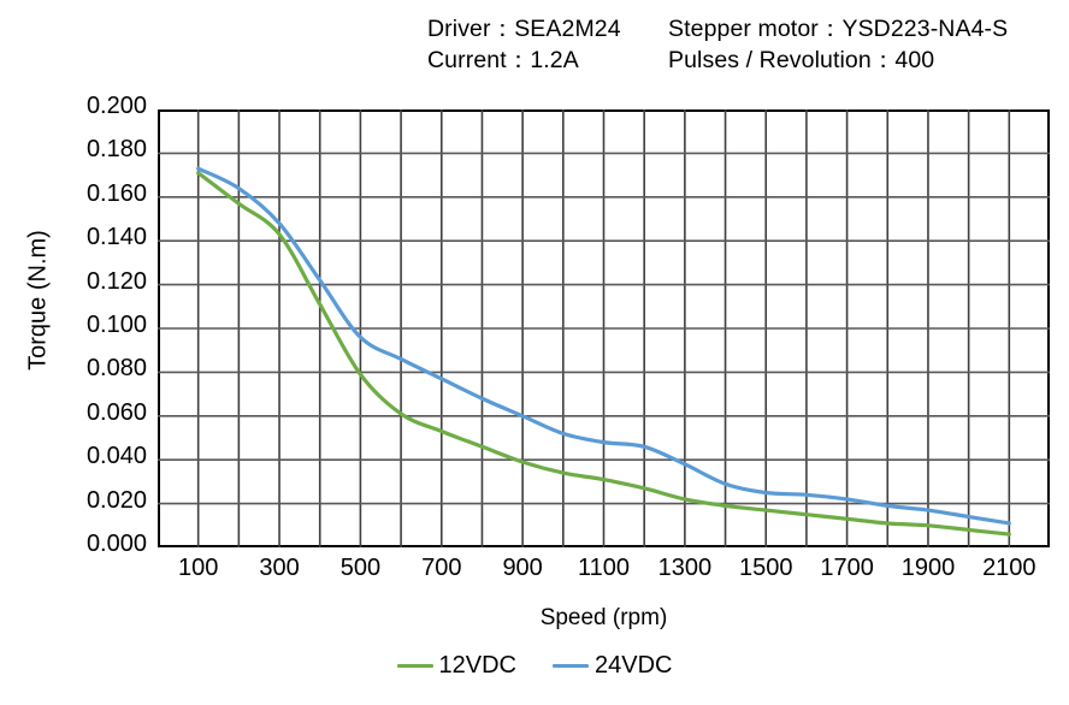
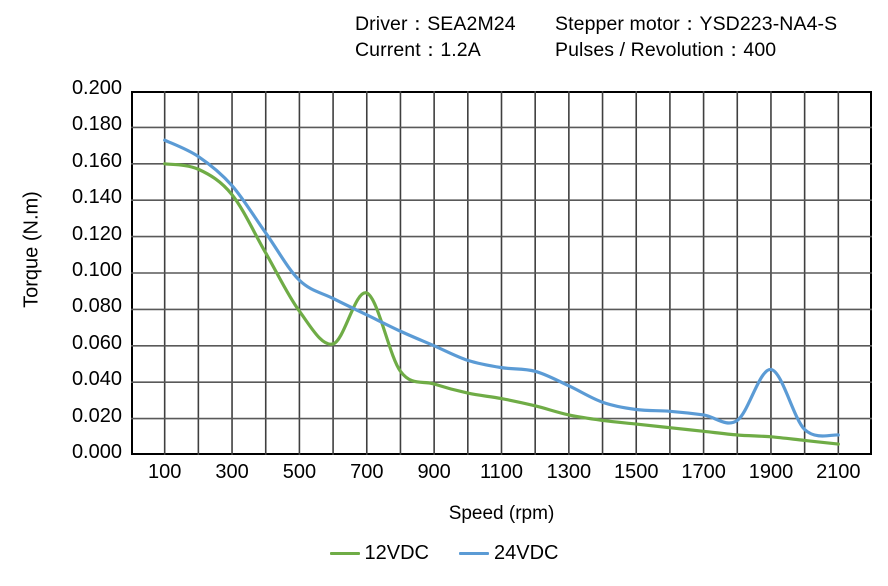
12VDC/100: 0.171 -> 0.160
12VDC/700: 0.053 -> 0.089
24VDC/1900: 0.017 -> 0.047
